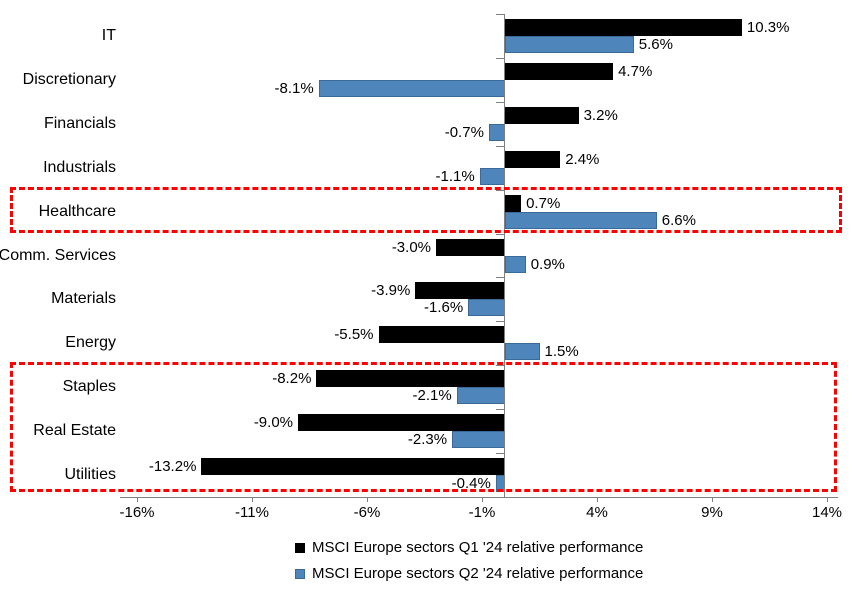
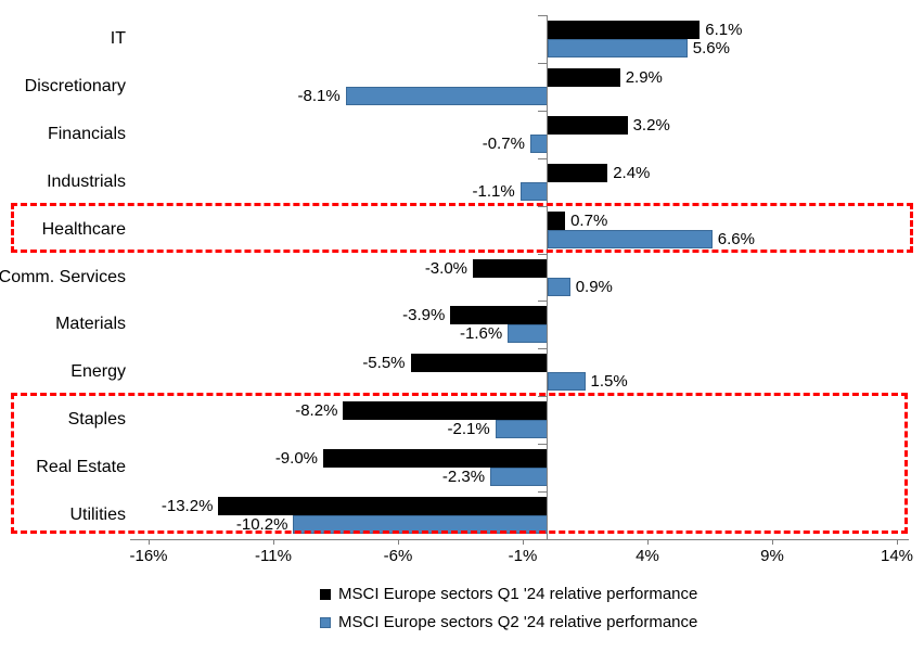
MSCI Europe sectors Q1 '24 relative performance/IT: 10.3% -> 6.1%
MSCI Europe sectors Q1 '24 relative performance/Discretionary: 4.7% -> 2.9%
MSCI Europe sectors Q2 '24 relative performance/Utilities: -0.4% -> -10.2%
